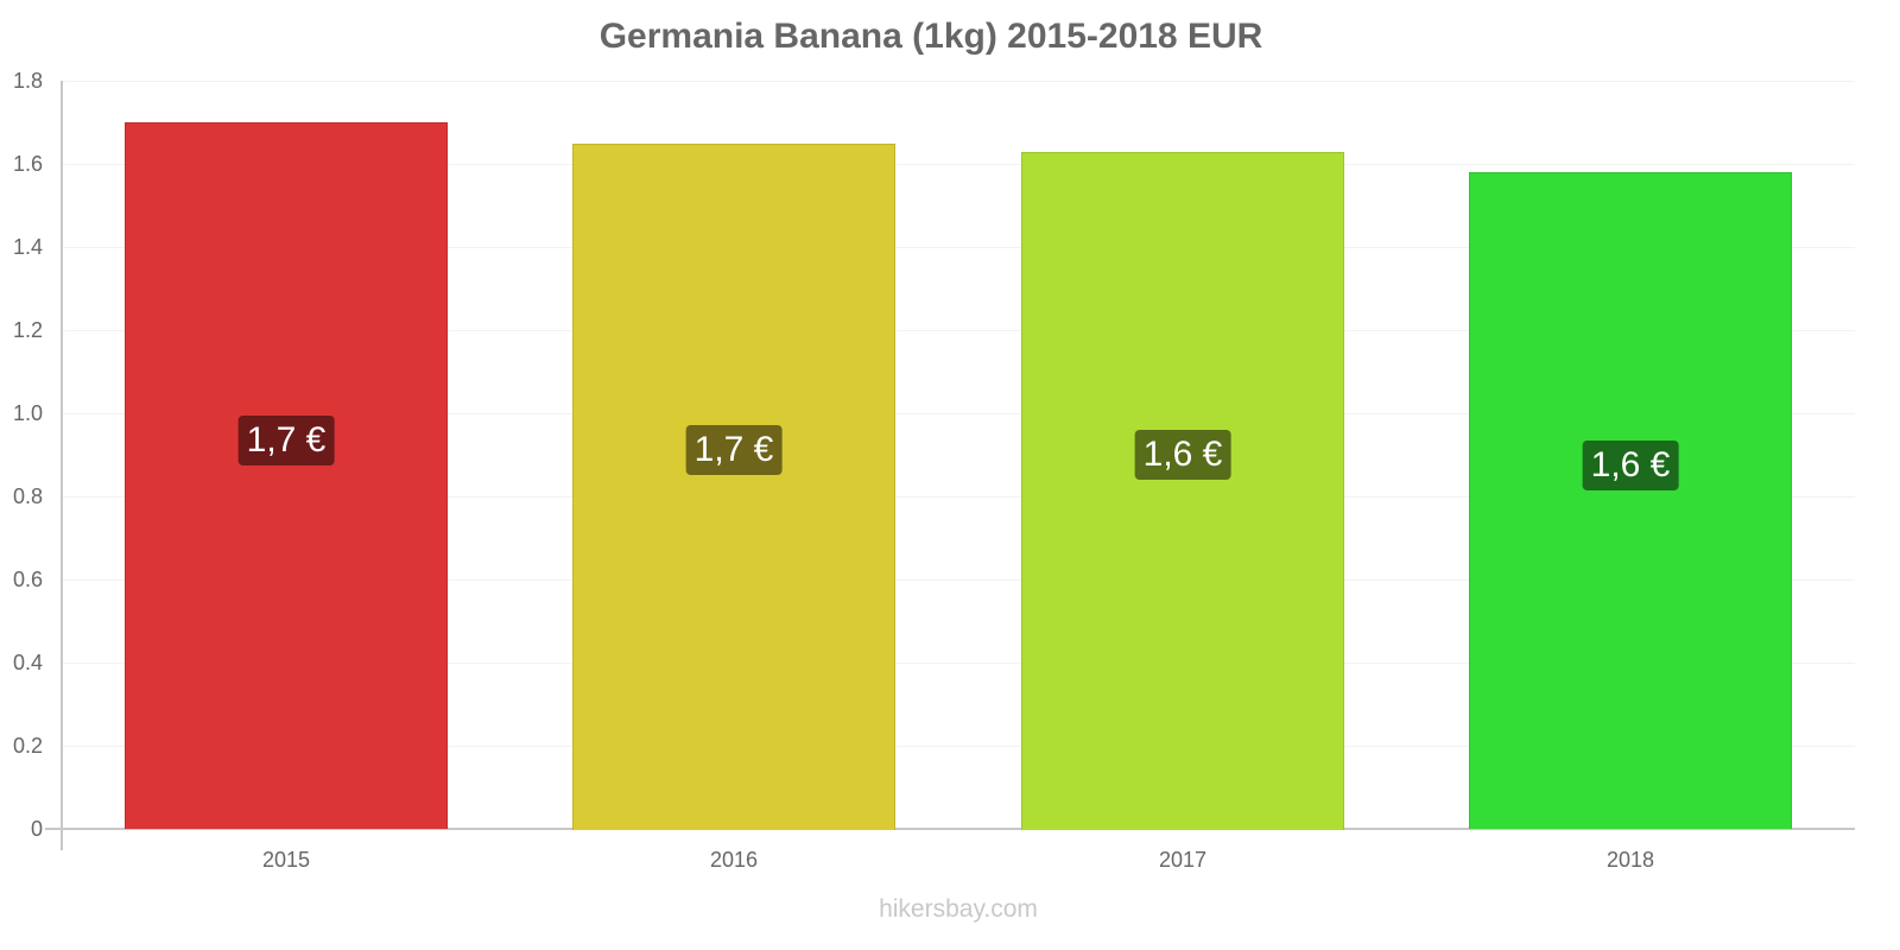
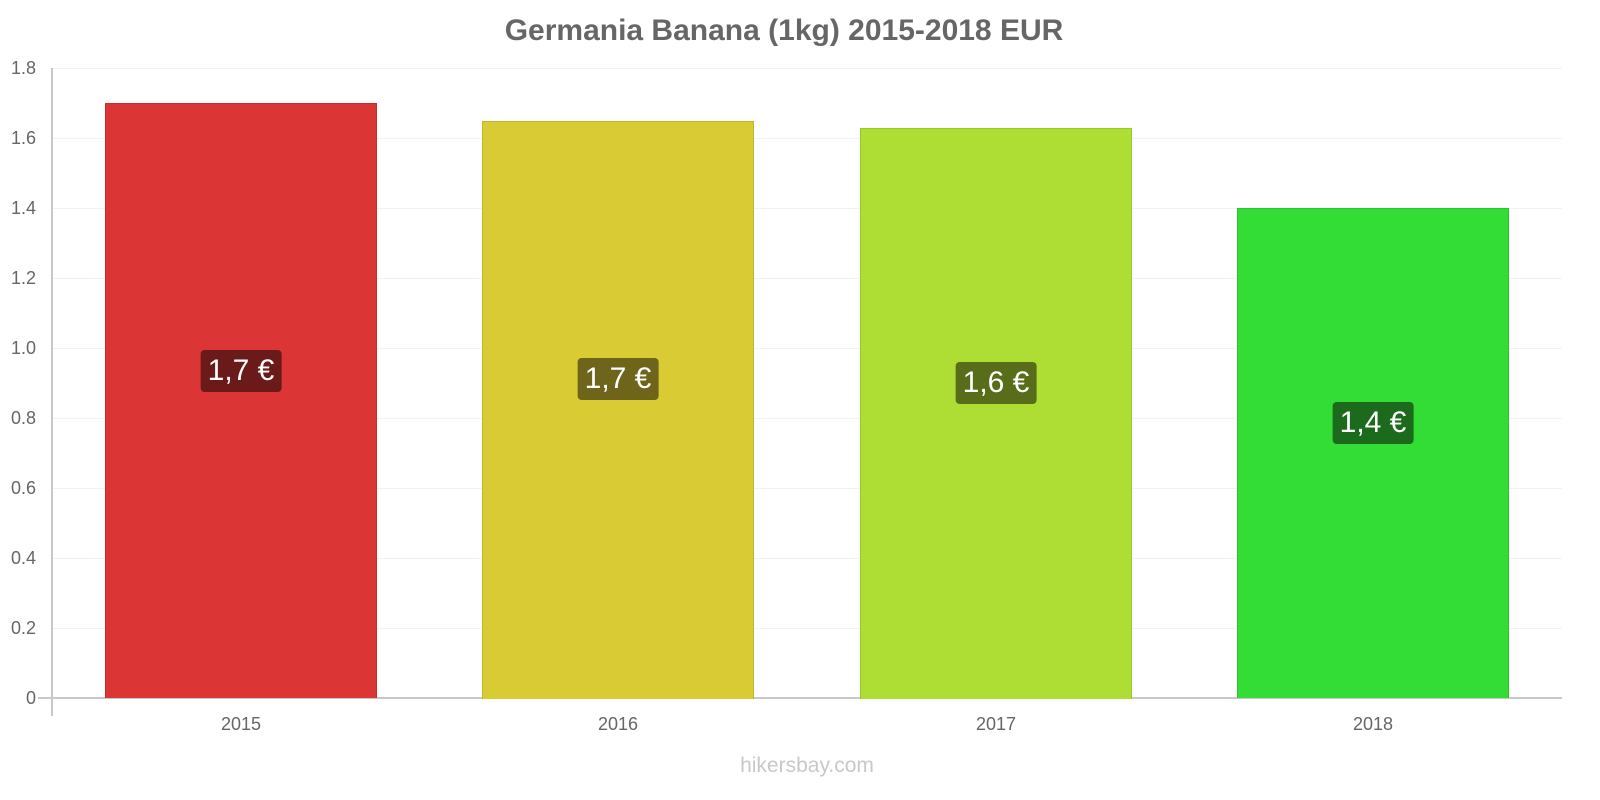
2018: 1,6 -> 1,4
